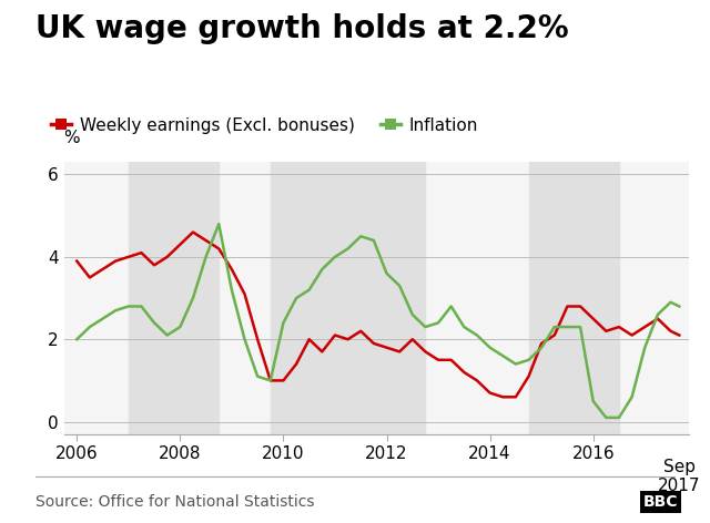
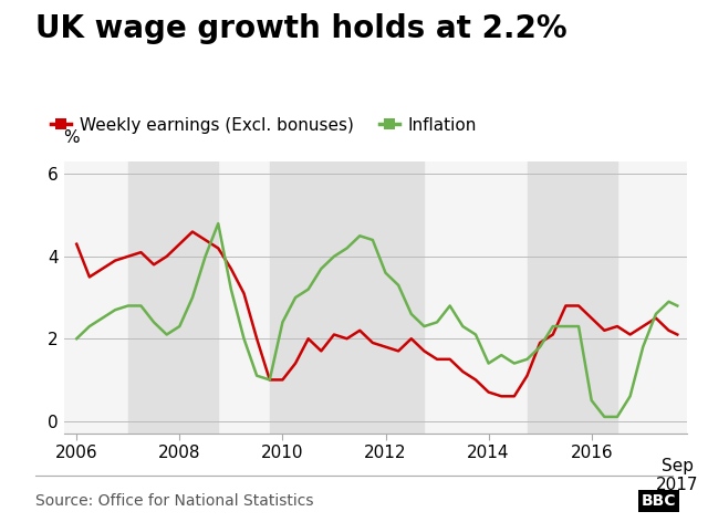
Weekly earnings (Excl. bonuses)/2006: 3.9 -> 4.3
Inflation/2014: 1.8 -> 1.4
